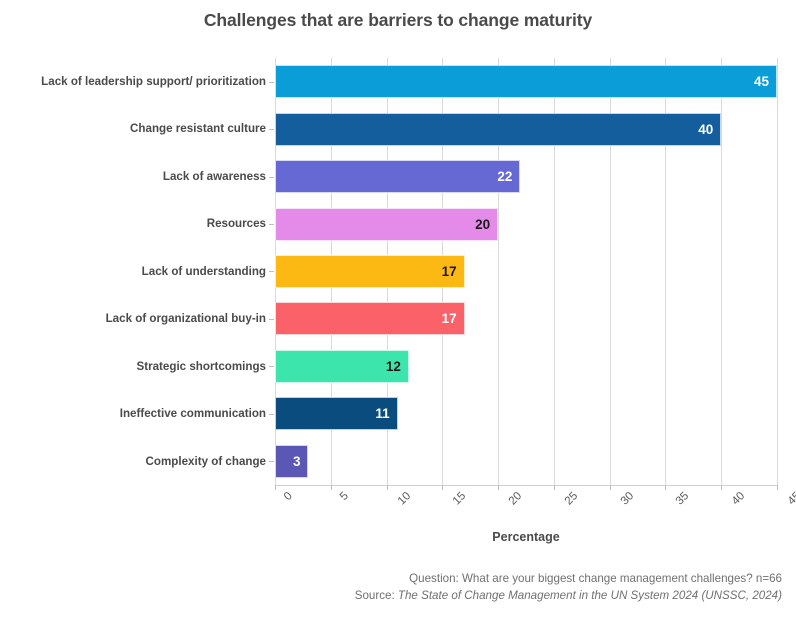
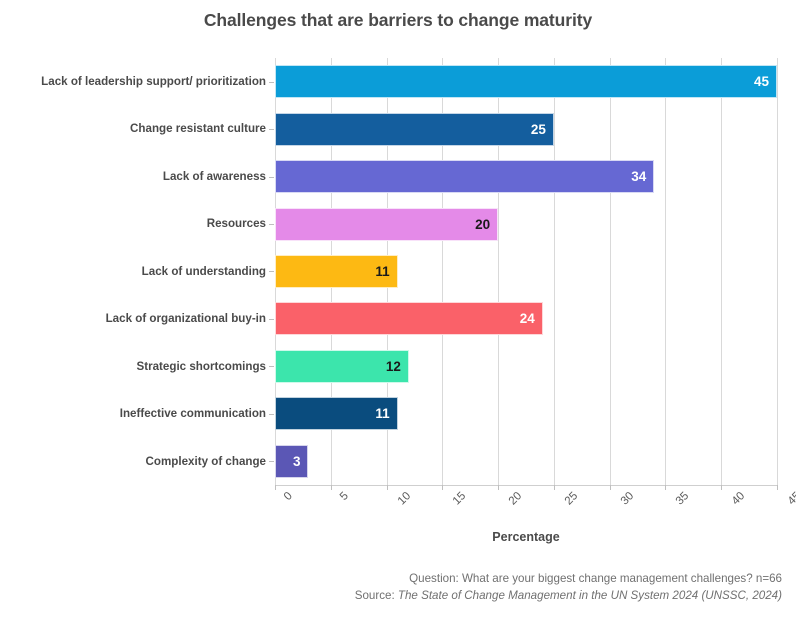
Change resistant culture: 40 -> 25
Lack of awareness: 22 -> 34
Lack of understanding: 17 -> 11
Lack of organizational buy-in: 17 -> 24
